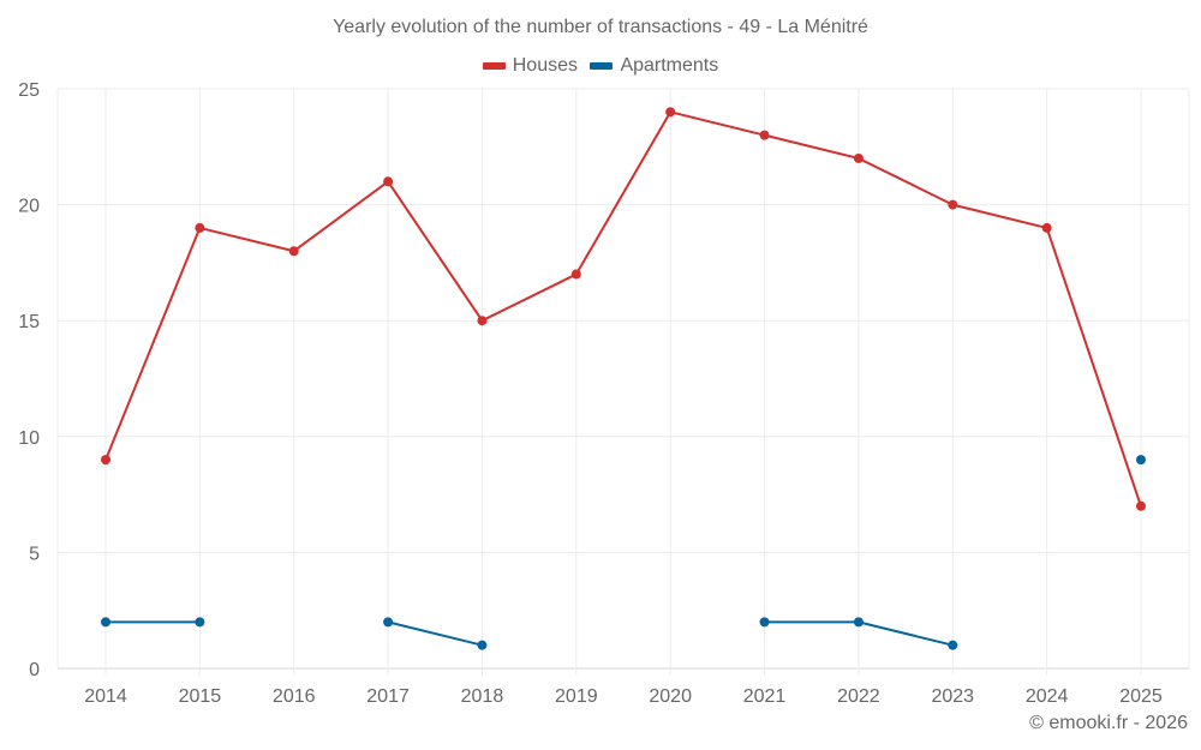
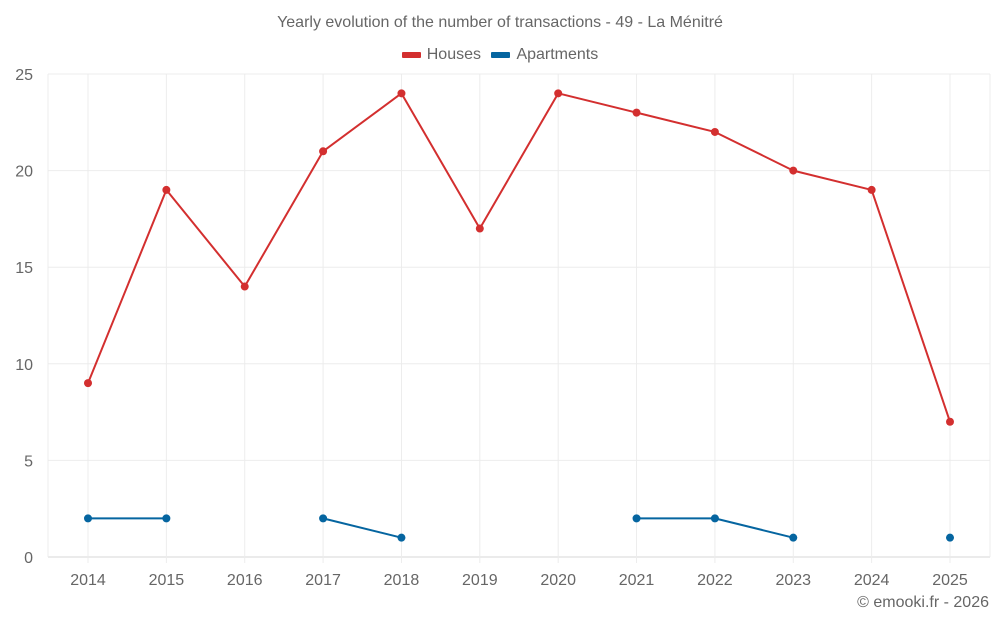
Houses/2016: 18 -> 14
Houses/2018: 15 -> 24
Apartments/2025: 9 -> 1
